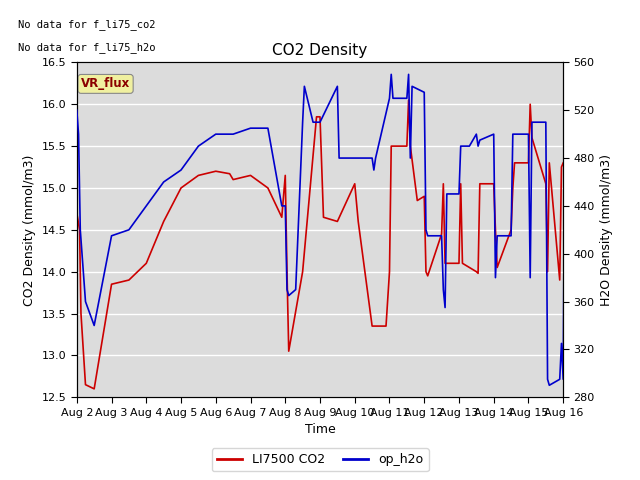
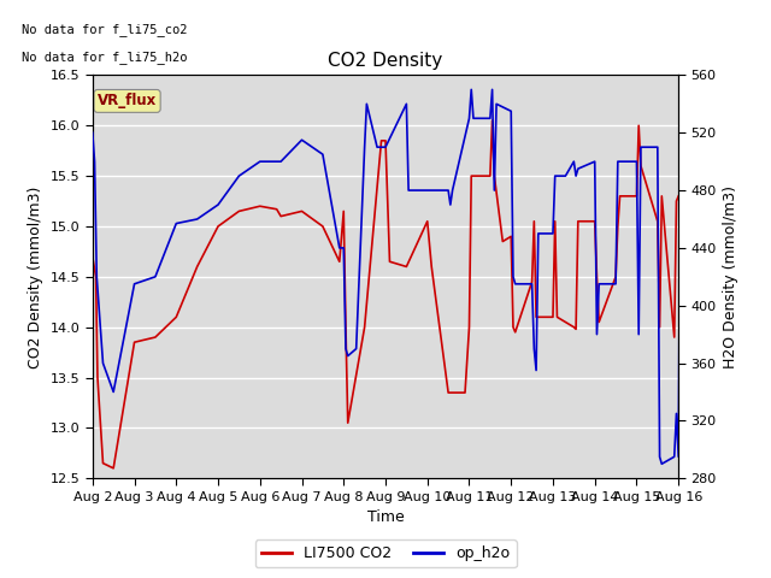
op_h2o/Aug 4: 440 -> 457
op_h2o/Aug 7: 505 -> 515
